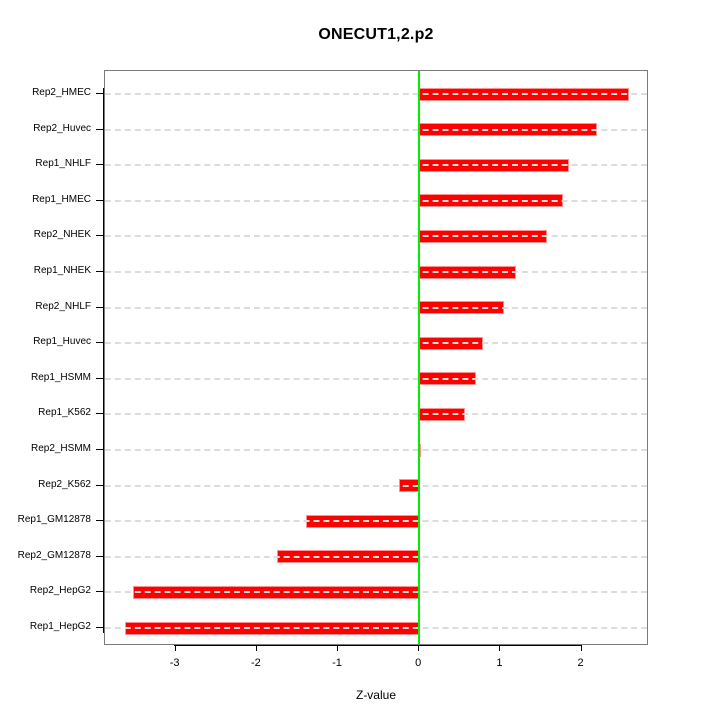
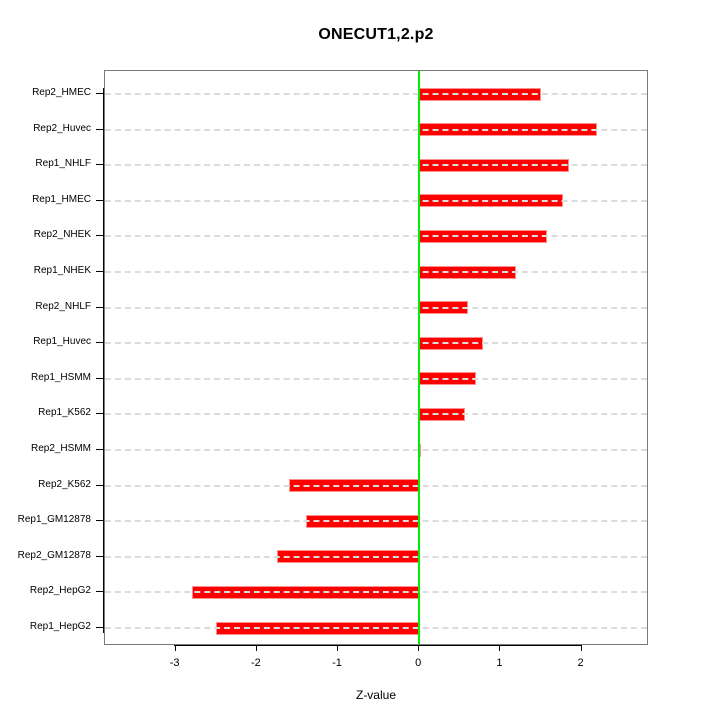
Rep2_HMEC: 2.6 -> 1.5
Rep2_NHLF: 1.0 -> 0.6
Rep2_K562: -0.2 -> -1.6
Rep2_HepG2: -3.5 -> -2.8
Rep1_HepG2: -3.6 -> -2.5
